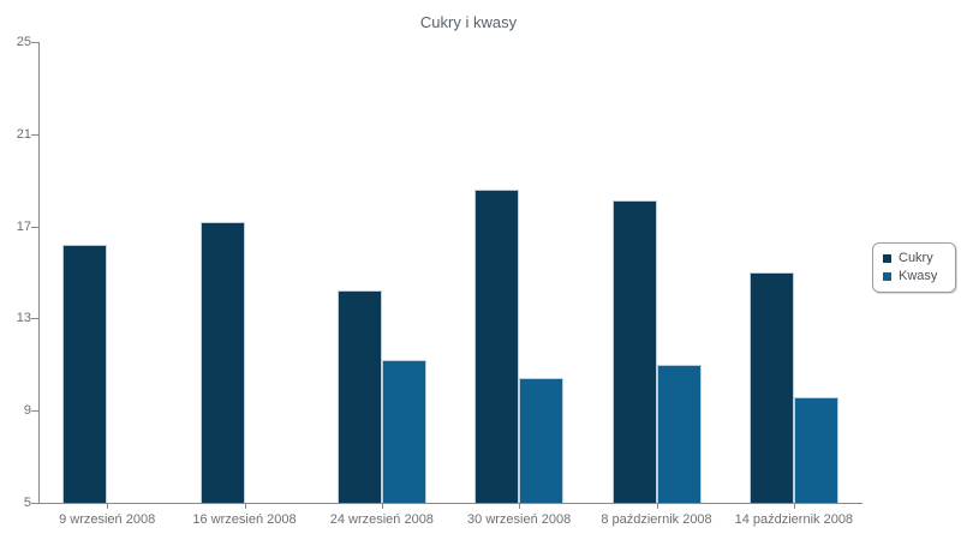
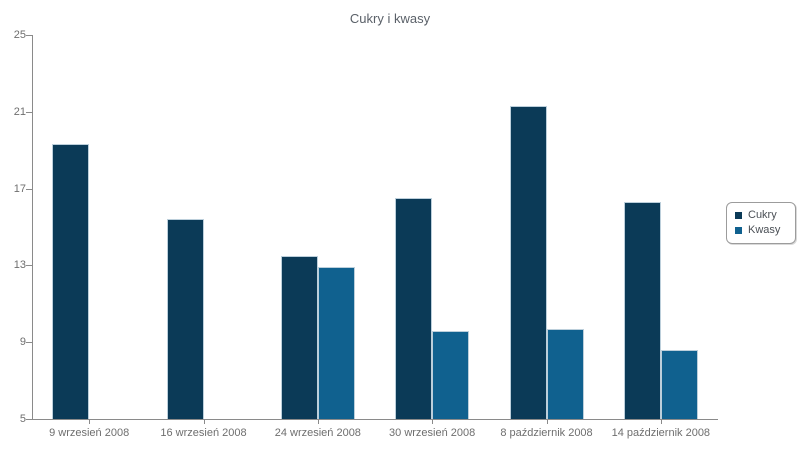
Cukry/9 wrzesień 2008: 16.2 -> 19.3
Cukry/16 wrzesień 2008: 17.2 -> 15.4
Cukry/24 wrzesień 2008: 14.2 -> 13.5
Kwasy/24 wrzesień 2008: 11.2 -> 12.9
Cukry/30 wrzesień 2008: 18.6 -> 16.5
Kwasy/30 wrzesień 2008: 10.4 -> 9.6
Cukry/8 październik 2008: 18.1 -> 21.3
Kwasy/8 październik 2008: 11.0 -> 9.7
Cukry/14 październik 2008: 15.0 -> 16.3
Kwasy/14 październik 2008: 9.6 -> 8.6
